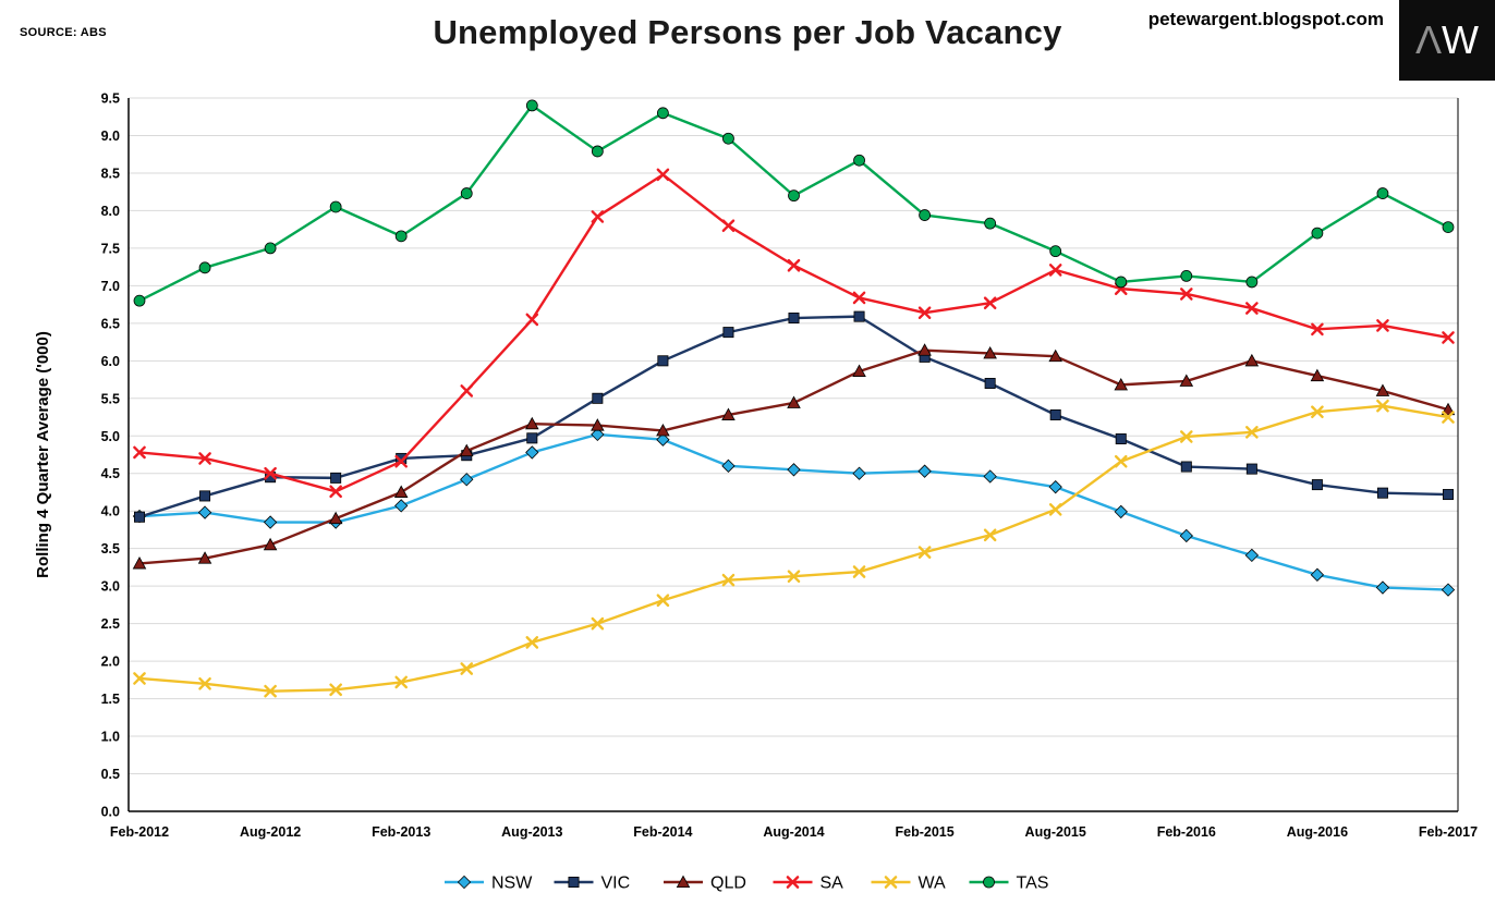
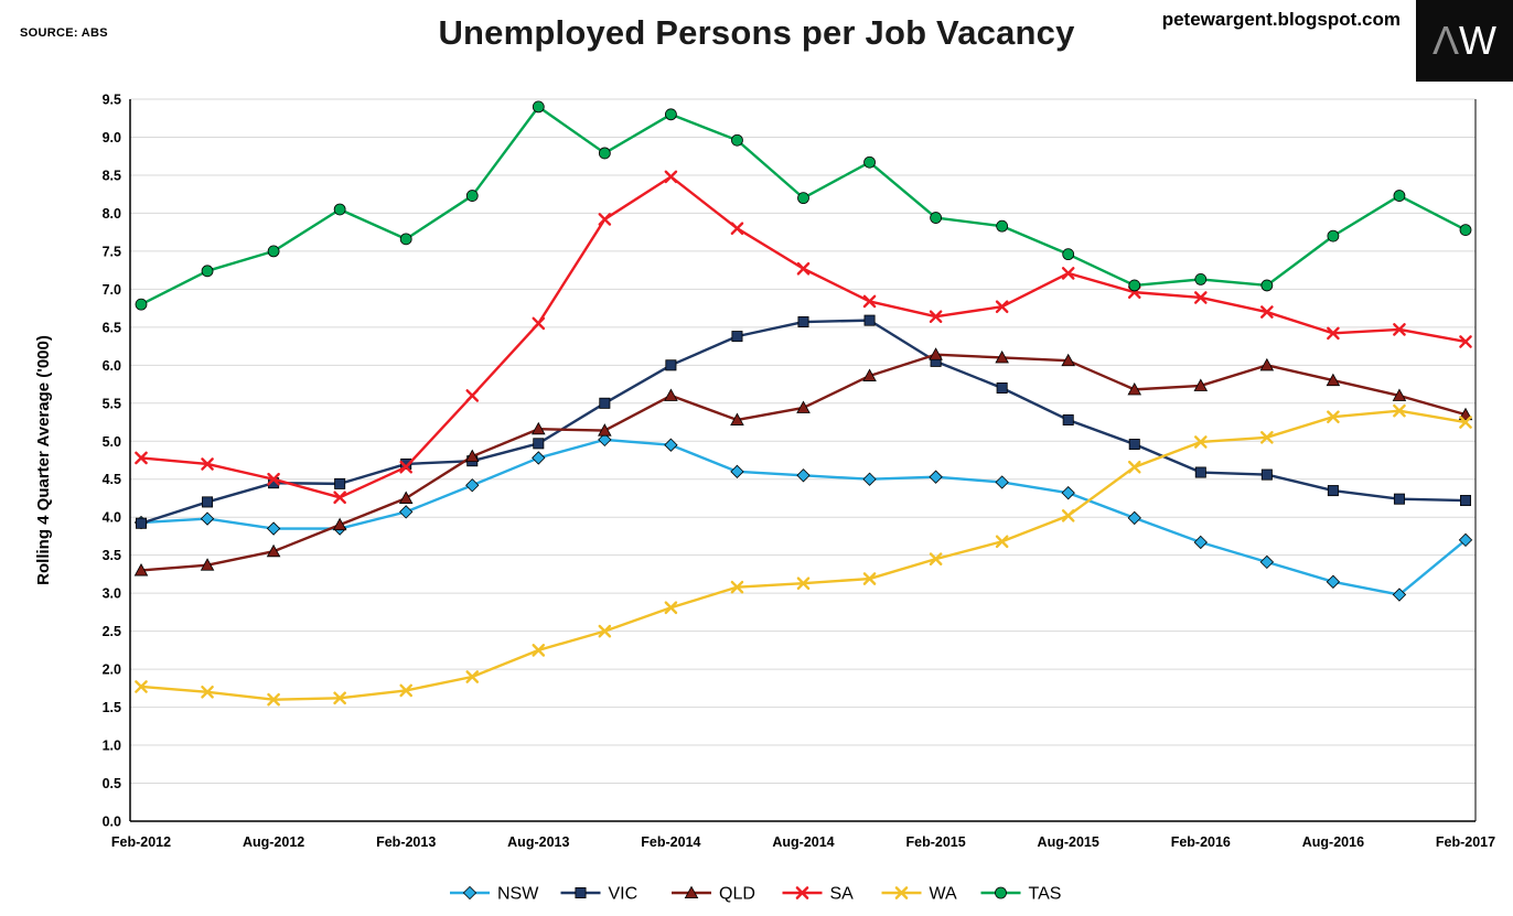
QLD/Feb-2014: 5.1 -> 5.6
NSW/Feb-2017: 3.0 -> 3.7
